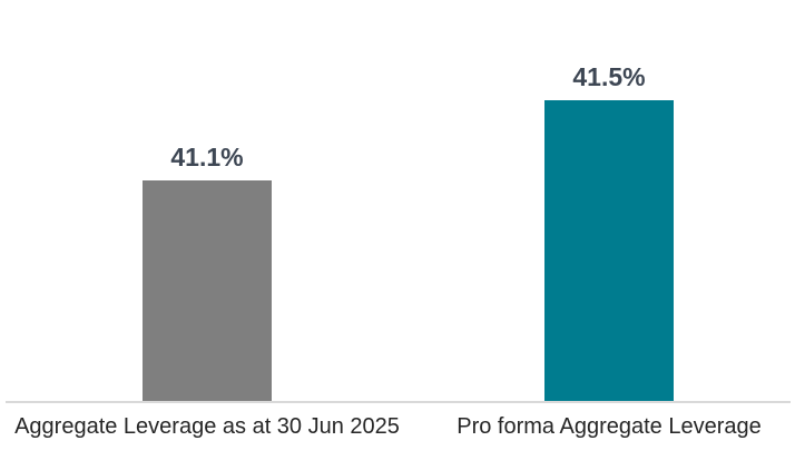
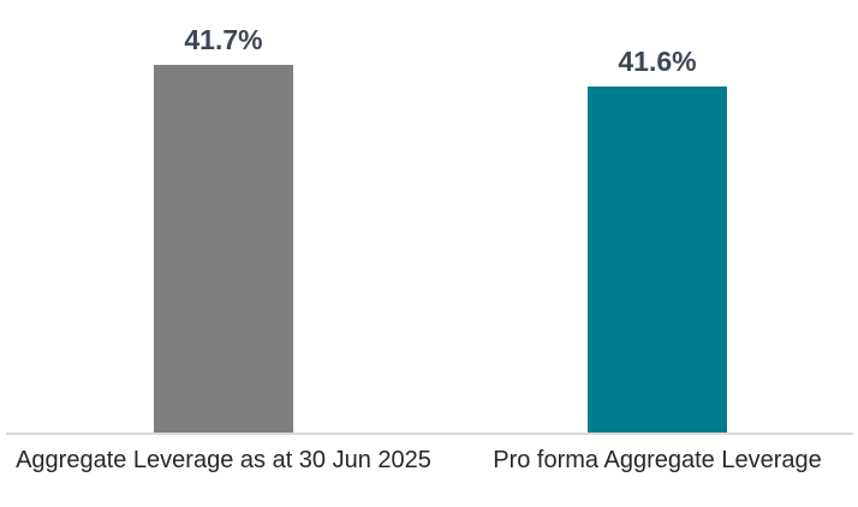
Aggregate Leverage as at 30 Jun 2025: 41.1% -> 41.7%
Pro forma Aggregate Leverage: 41.5% -> 41.6%
